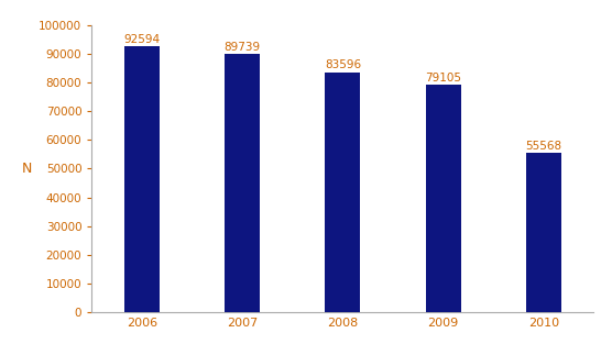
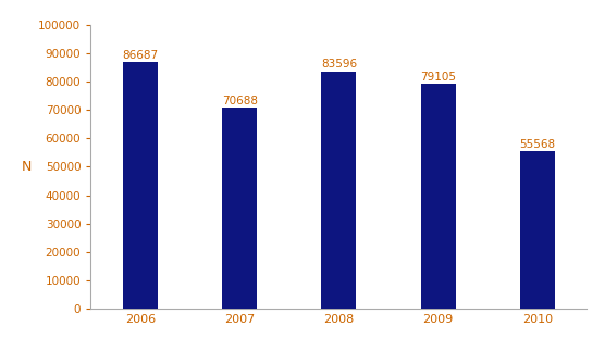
2006: 92594 -> 86687
2007: 89739 -> 70688
